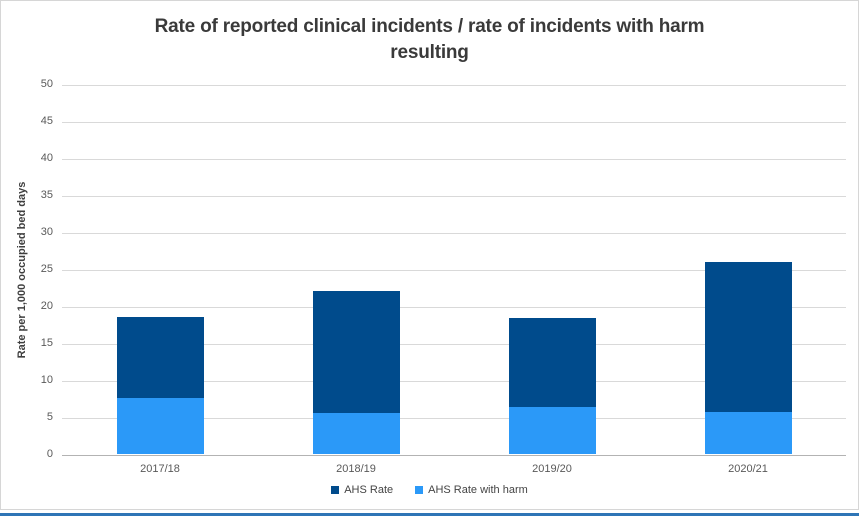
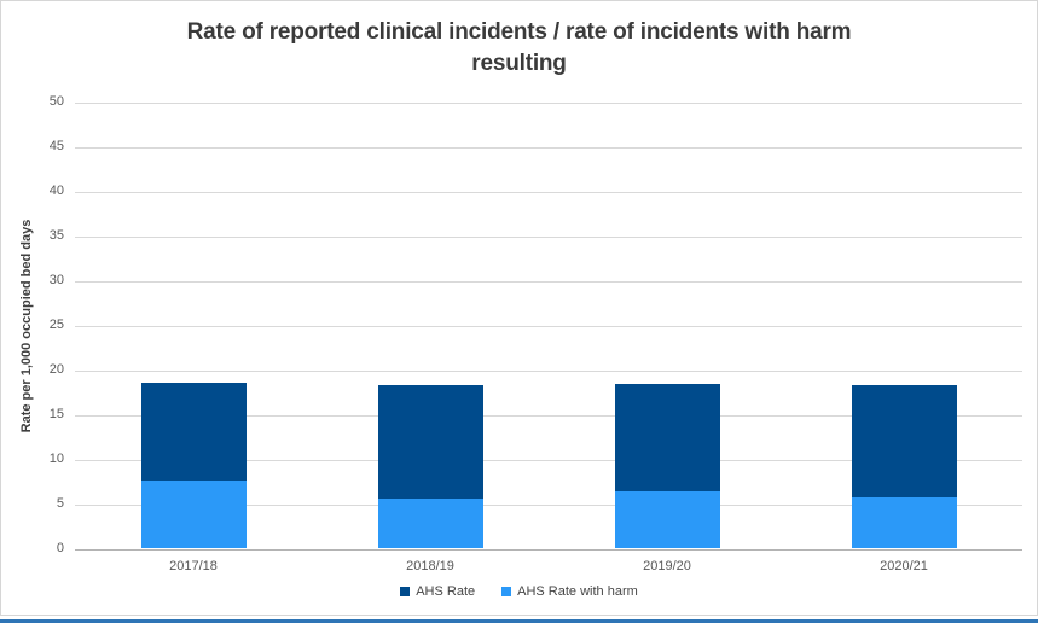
AHS Rate/2018/19: 22 -> 18
AHS Rate/2020/21: 26 -> 18
